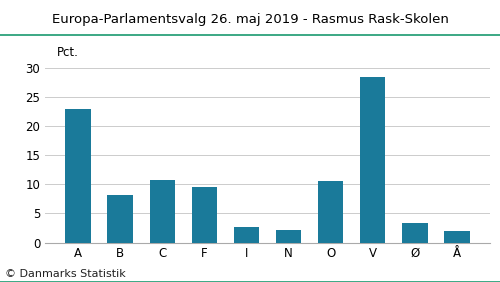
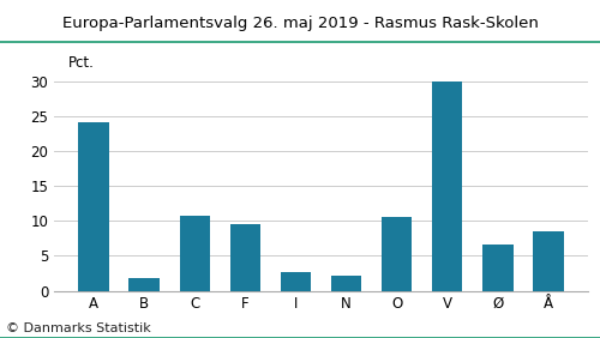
A: 23.0 -> 24.2
B: 8.2 -> 1.8
V: 28.5 -> 30.0
Ø: 3.3 -> 6.6
Å: 1.9 -> 8.6
